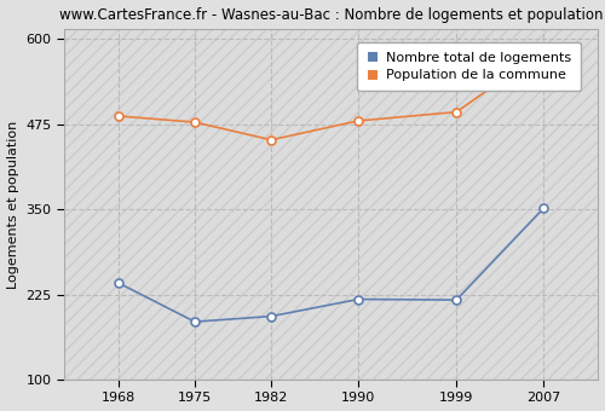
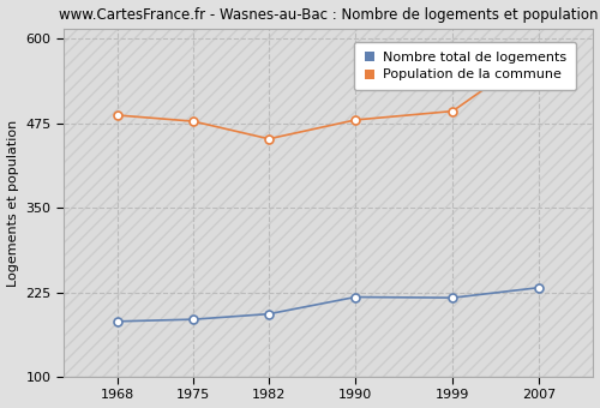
Nombre total de logements/1968: 242 -> 182
Nombre total de logements/2007: 352 -> 232
